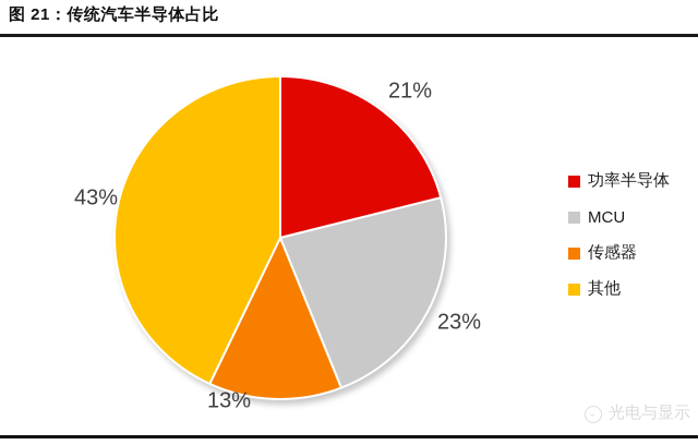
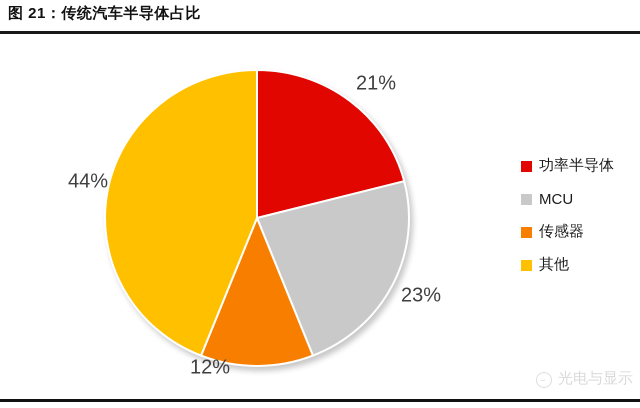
传感器: 13% -> 12%
其他: 43% -> 44%
